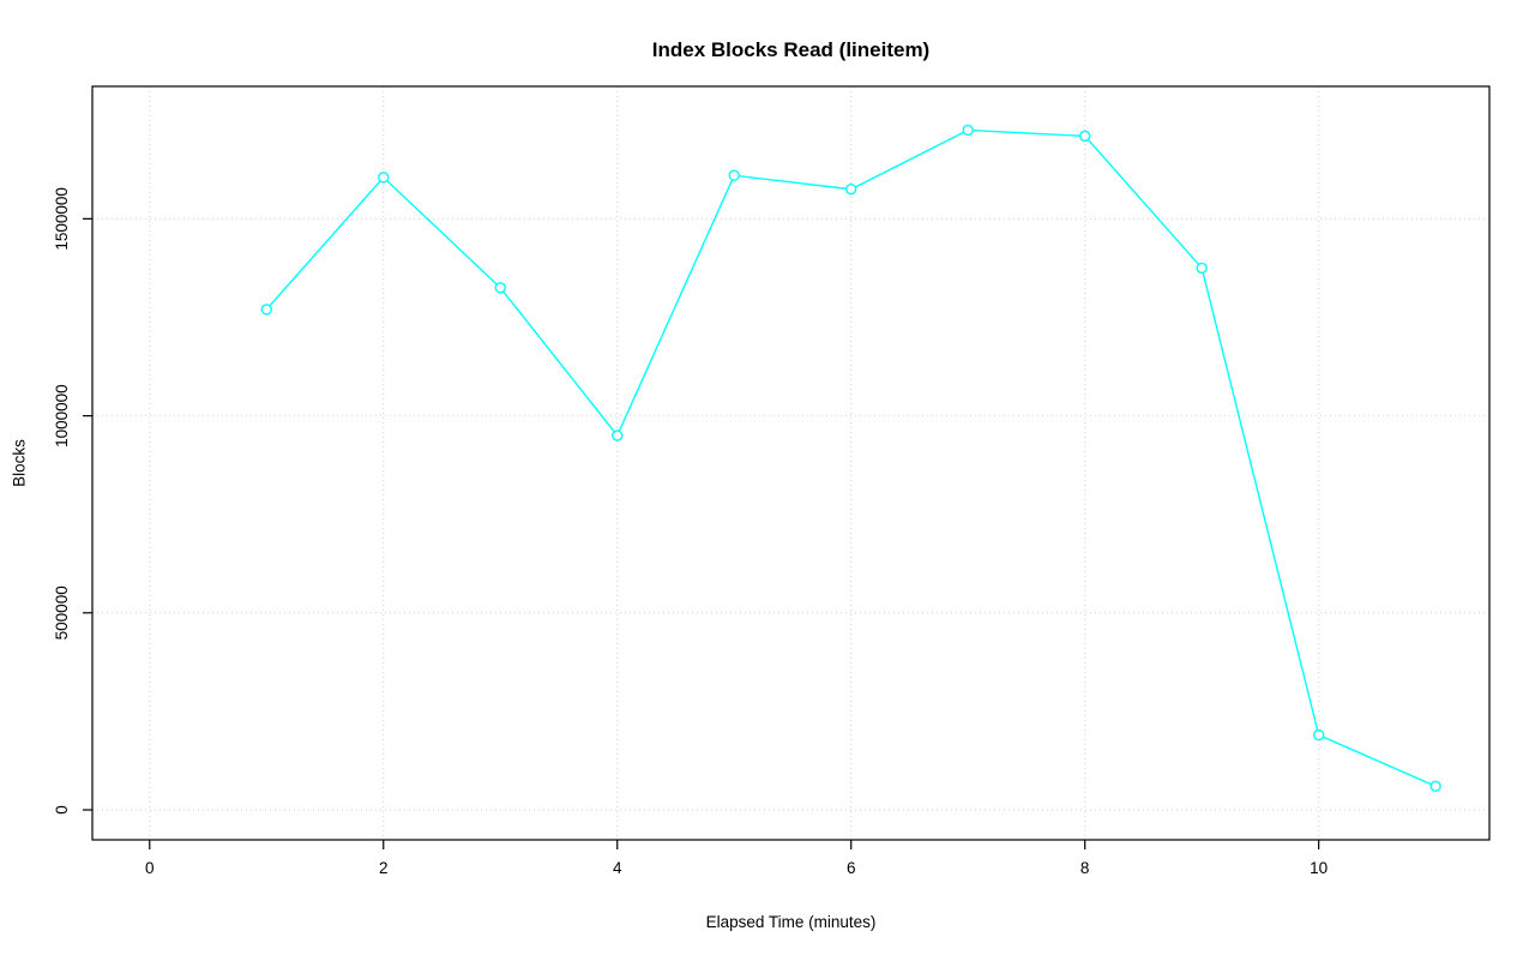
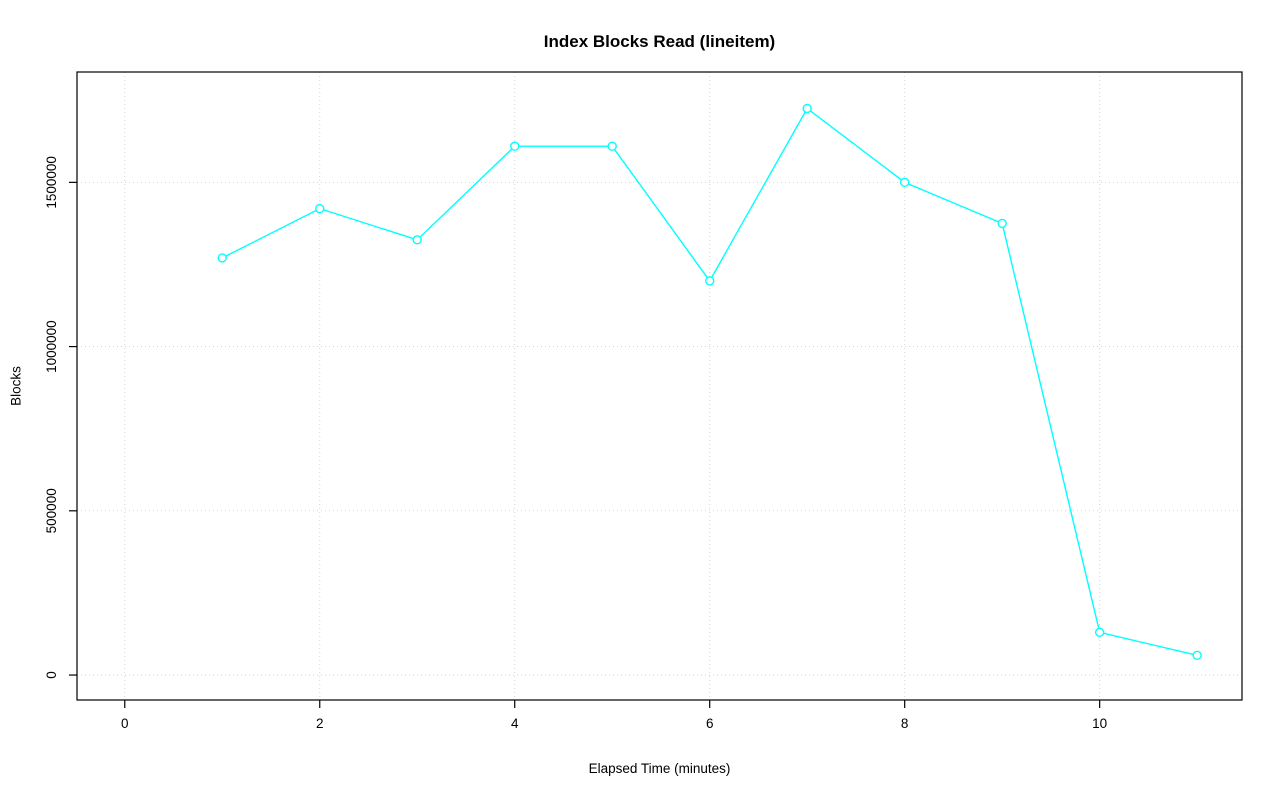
2: 1600000 -> 1420000
4: 950000 -> 1610000
6: 1580000 -> 1200000
8: 1710000 -> 1500000
10: 190000 -> 130000
